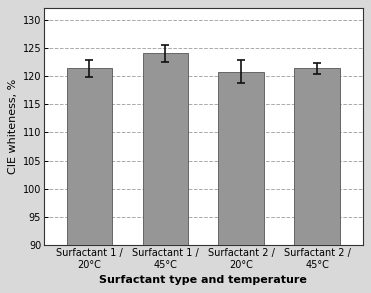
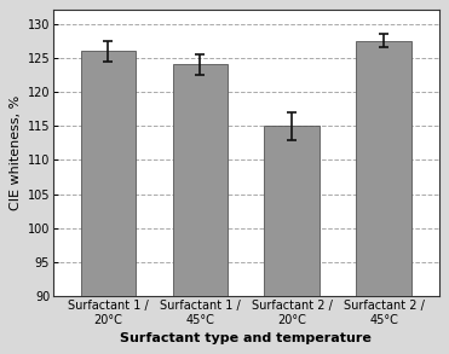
Surfactant 1 / 20°C: 121.4 -> 126.0
Surfactant 2 / 20°C: 120.8 -> 115.0
Surfactant 2 / 45°C: 121.4 -> 127.5
